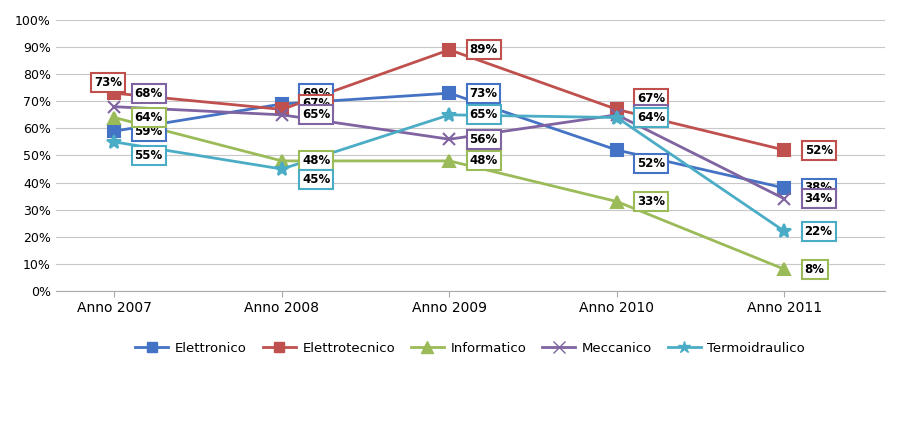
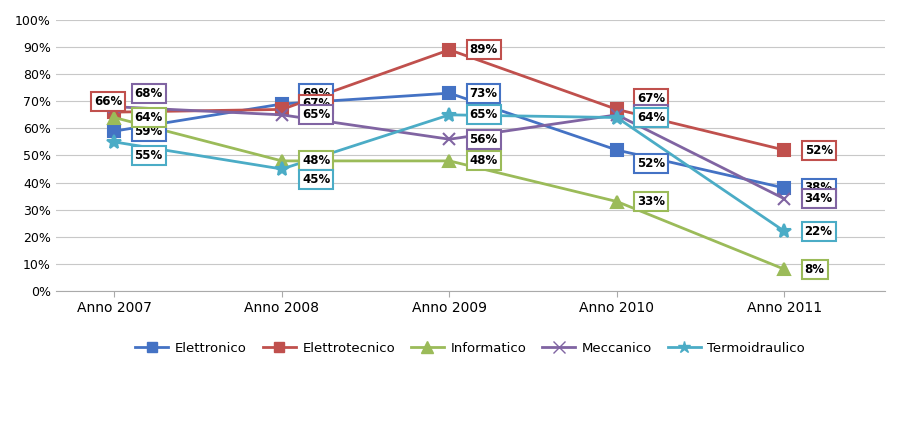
Elettrotecnico/Anno 2007: 73% -> 66%
